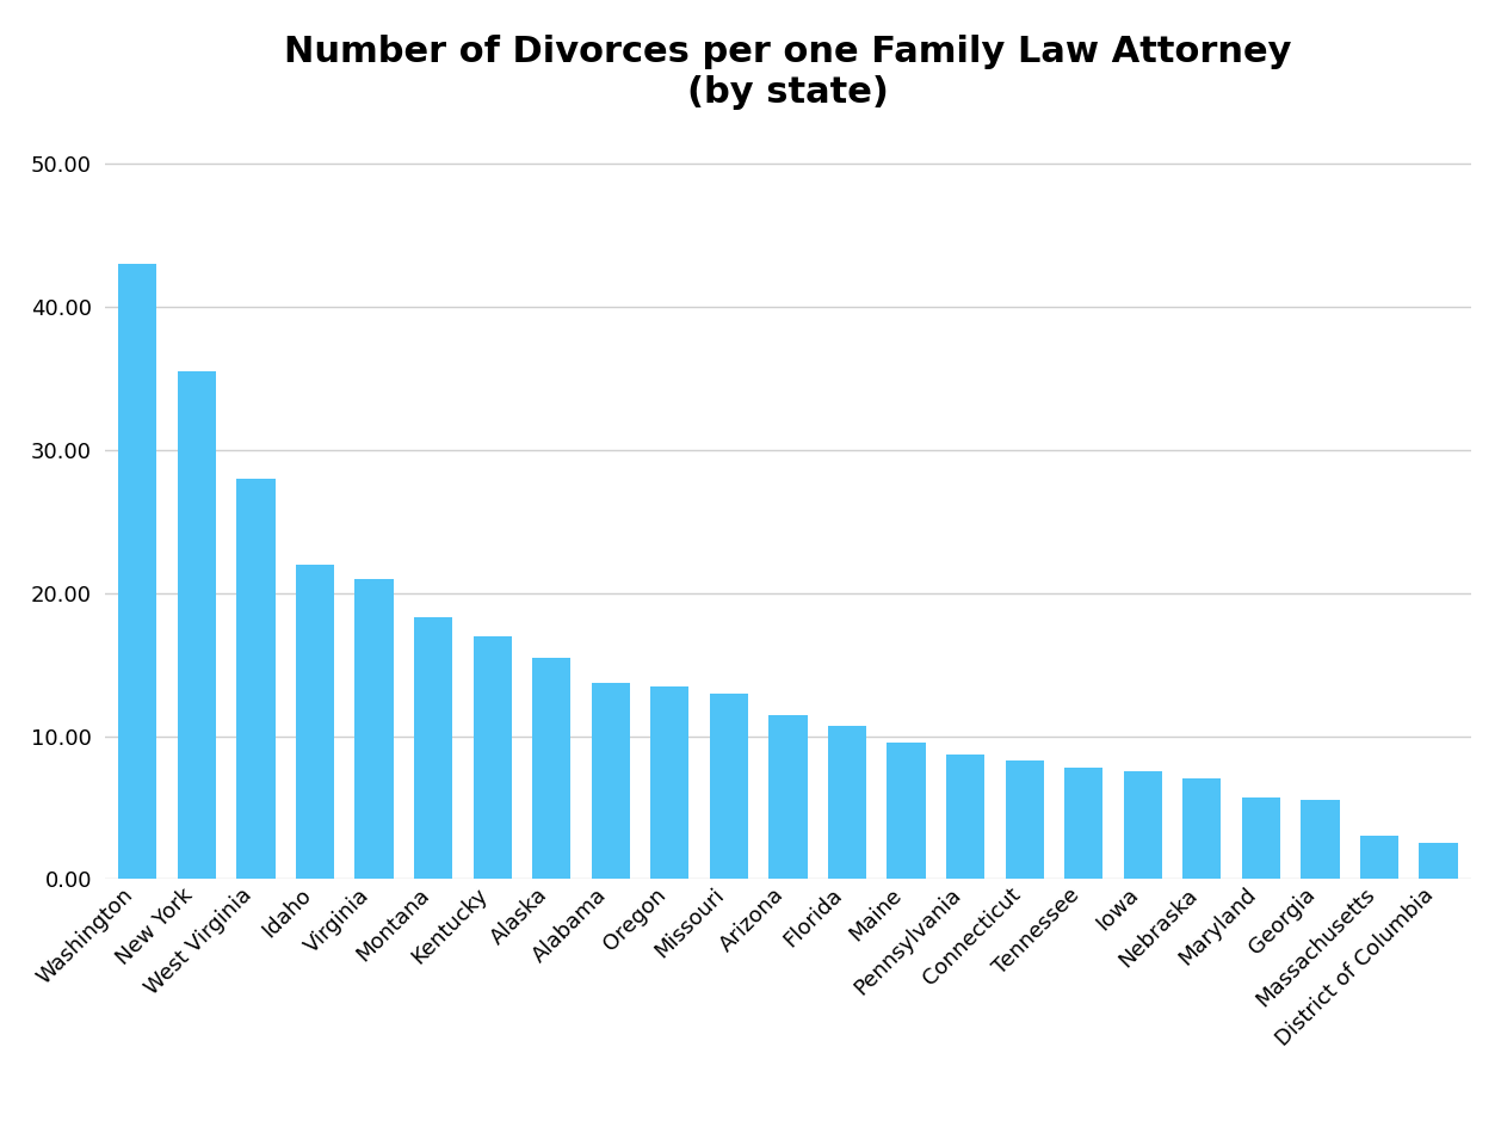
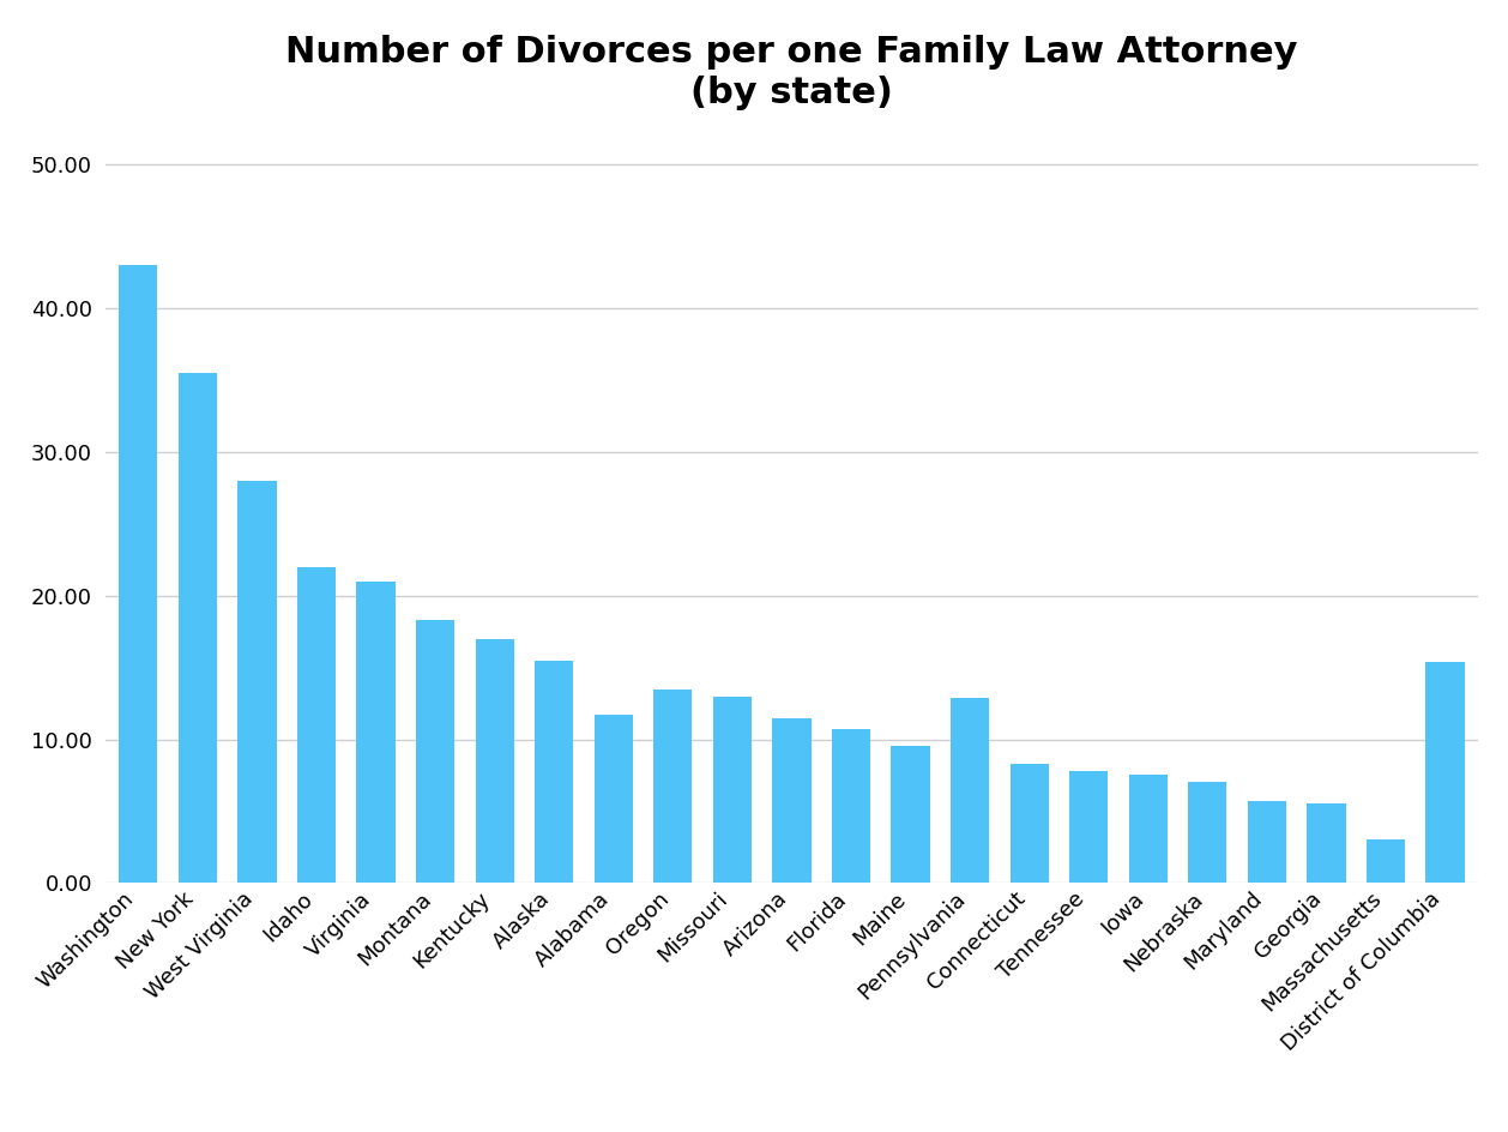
Alabama: 13.7 -> 11.7
Pennsylvania: 8.7 -> 12.9
District of Columbia: 2.5 -> 15.4
